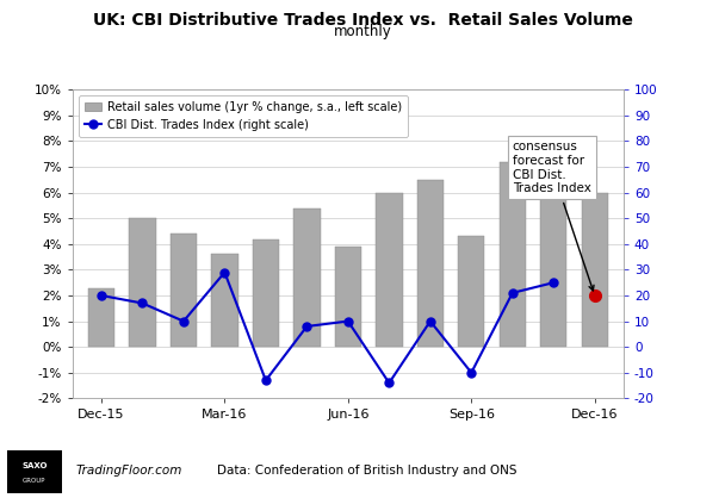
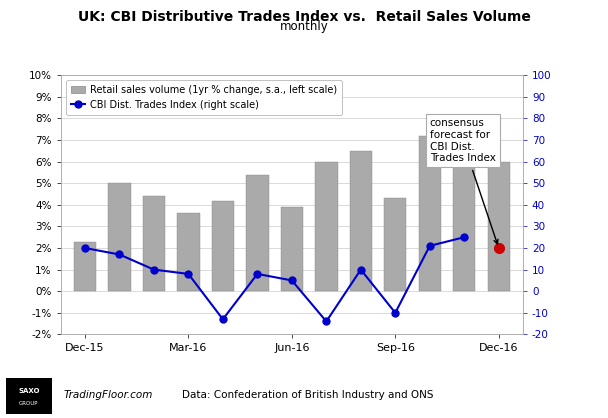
CBI Dist. Trades Index (right scale)/Mar-16: 29 -> 8
CBI Dist. Trades Index (right scale)/Jun-16: 10 -> 5
